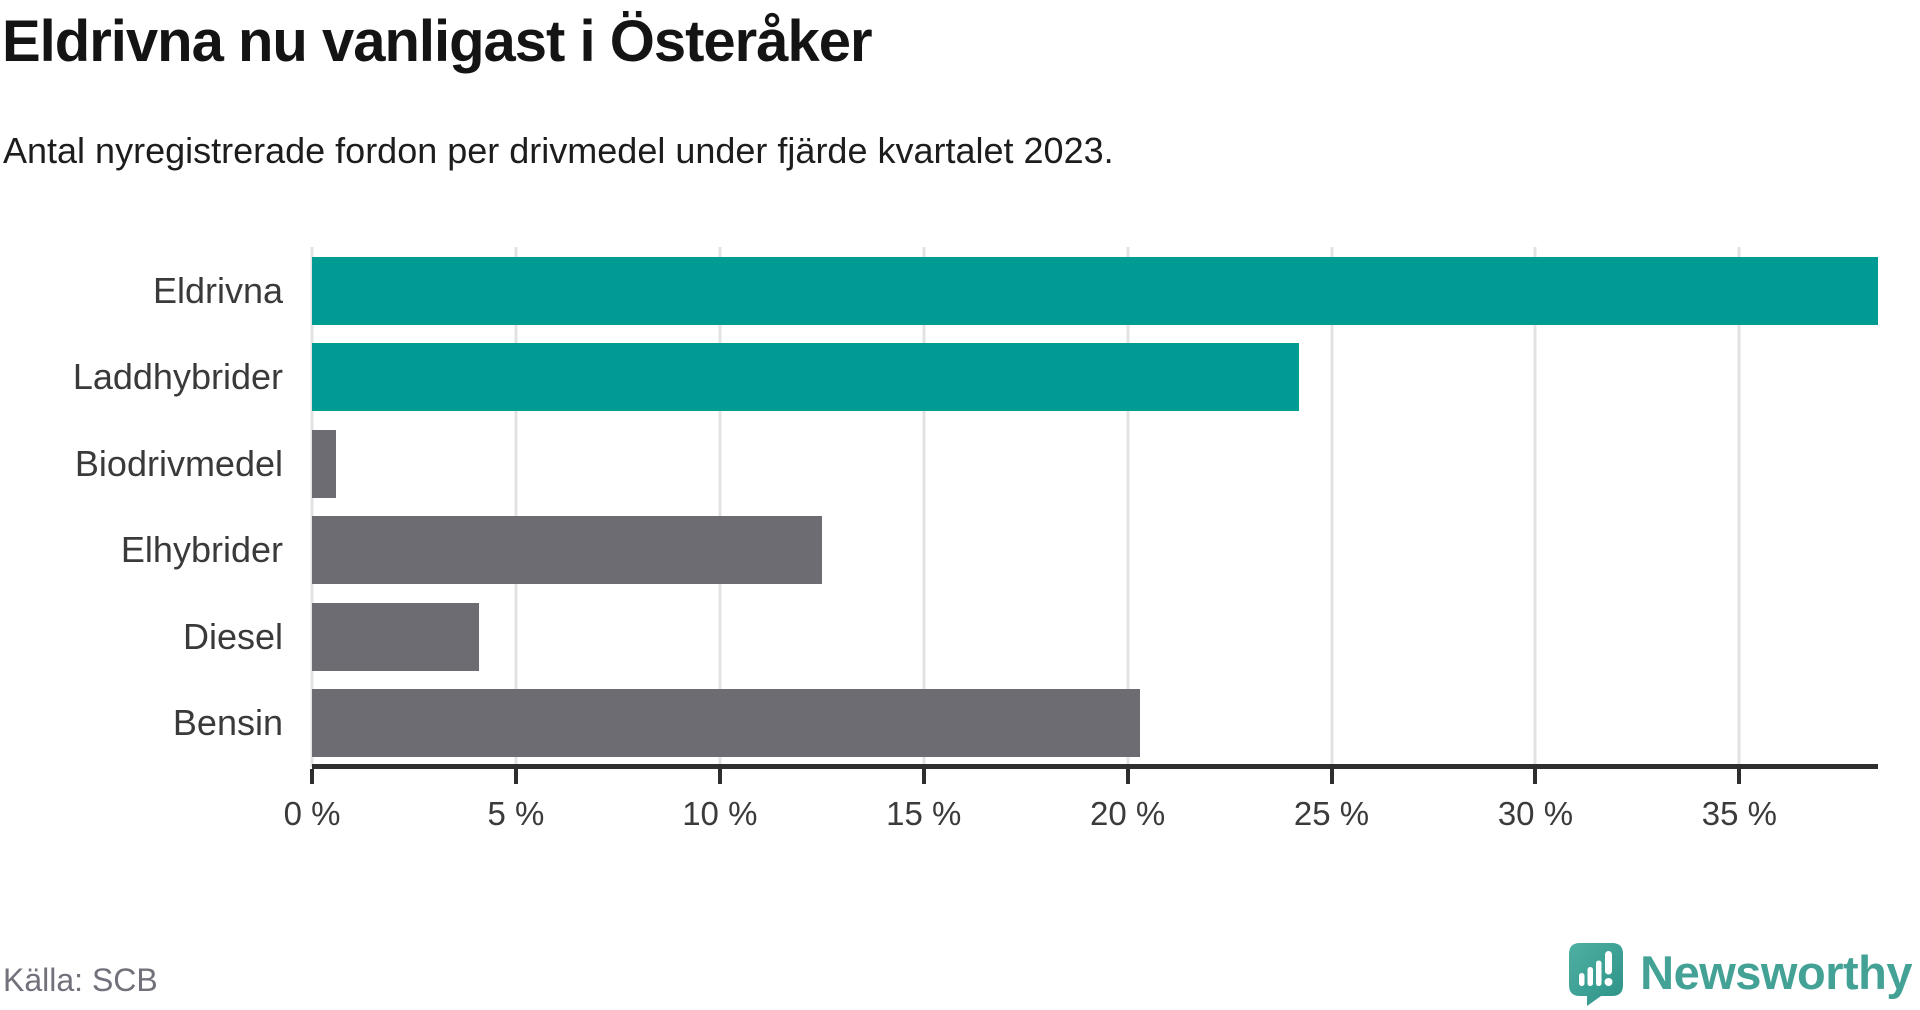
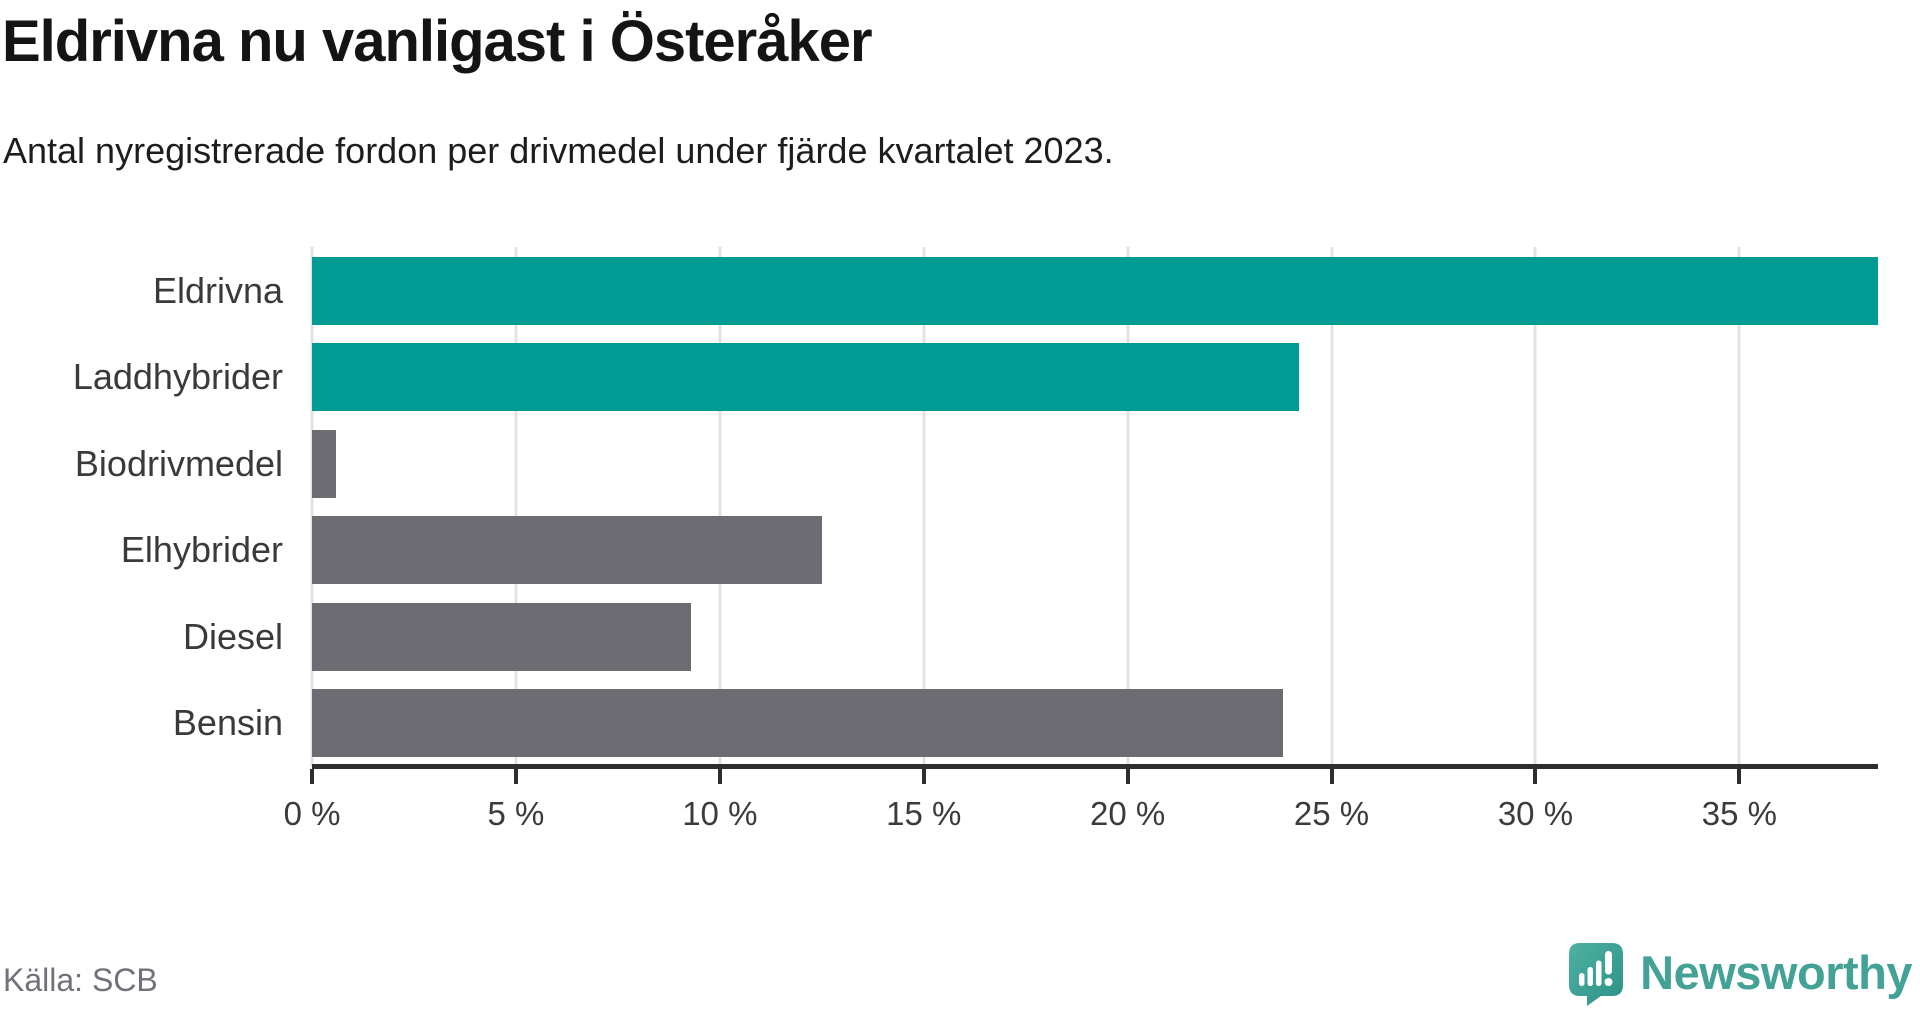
Diesel: 4.1% -> 9.3%
Bensin: 20.3% -> 23.8%
